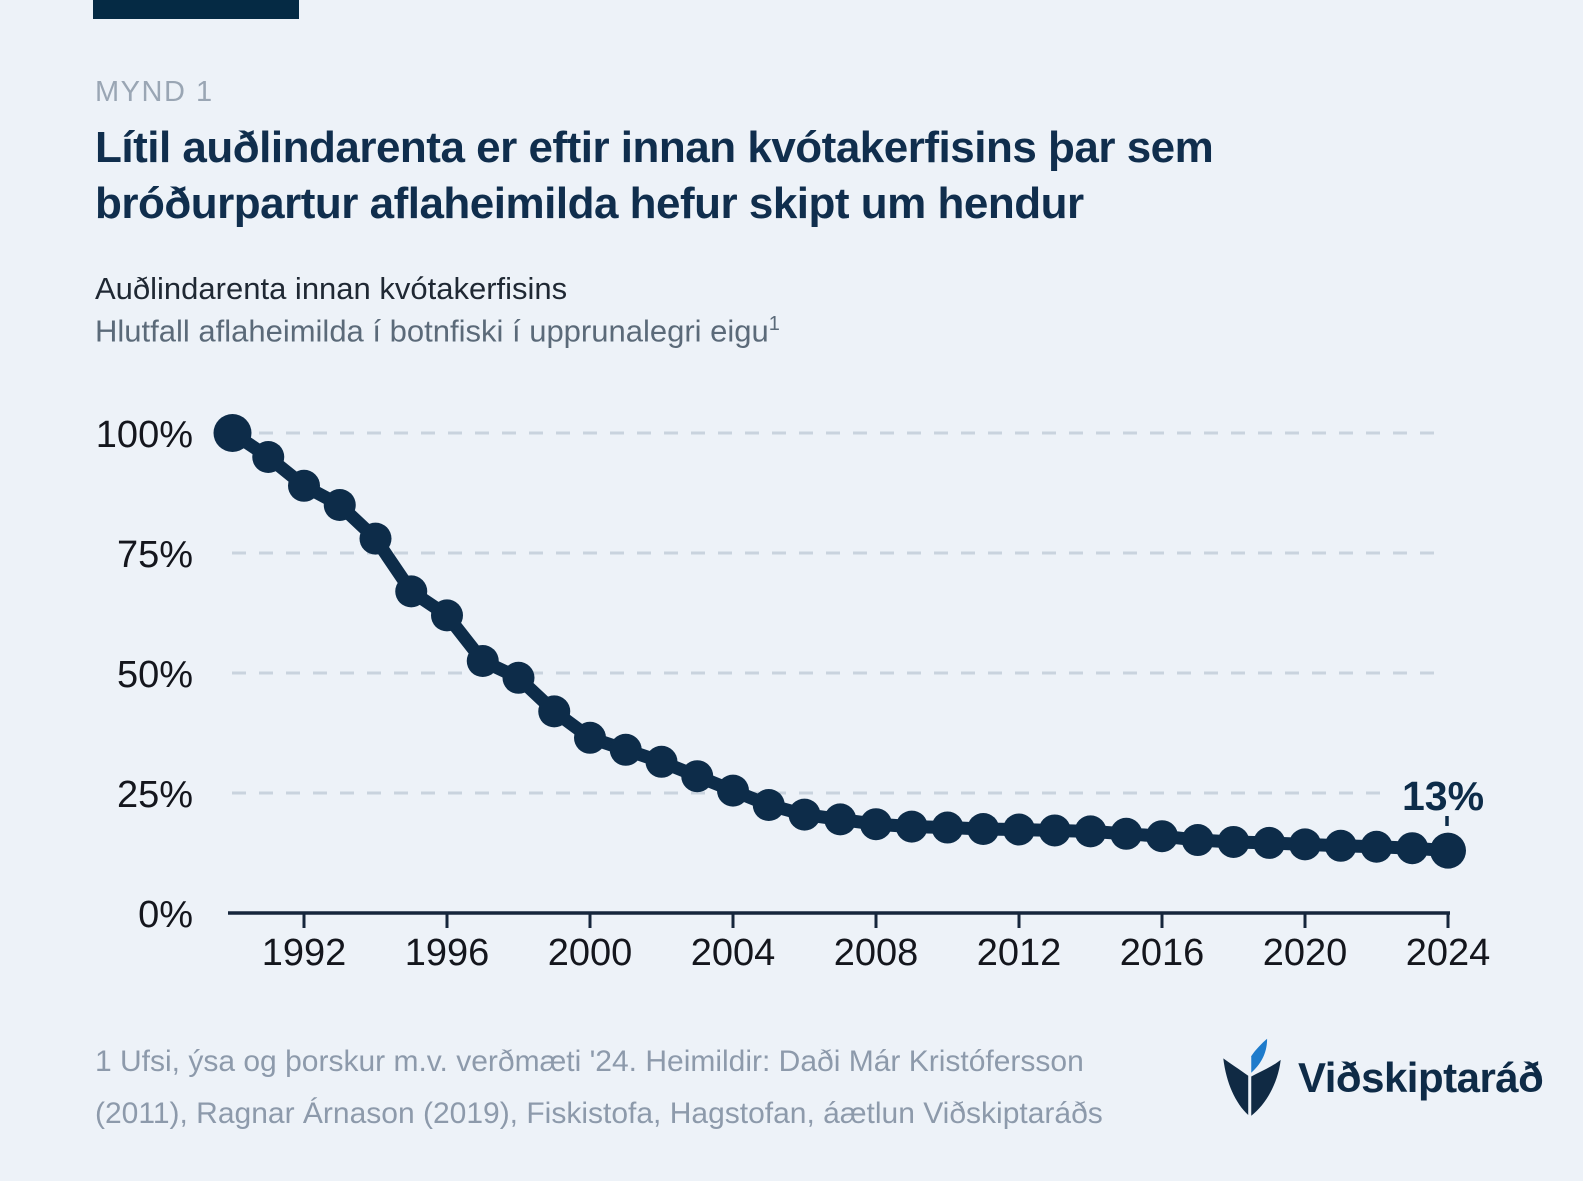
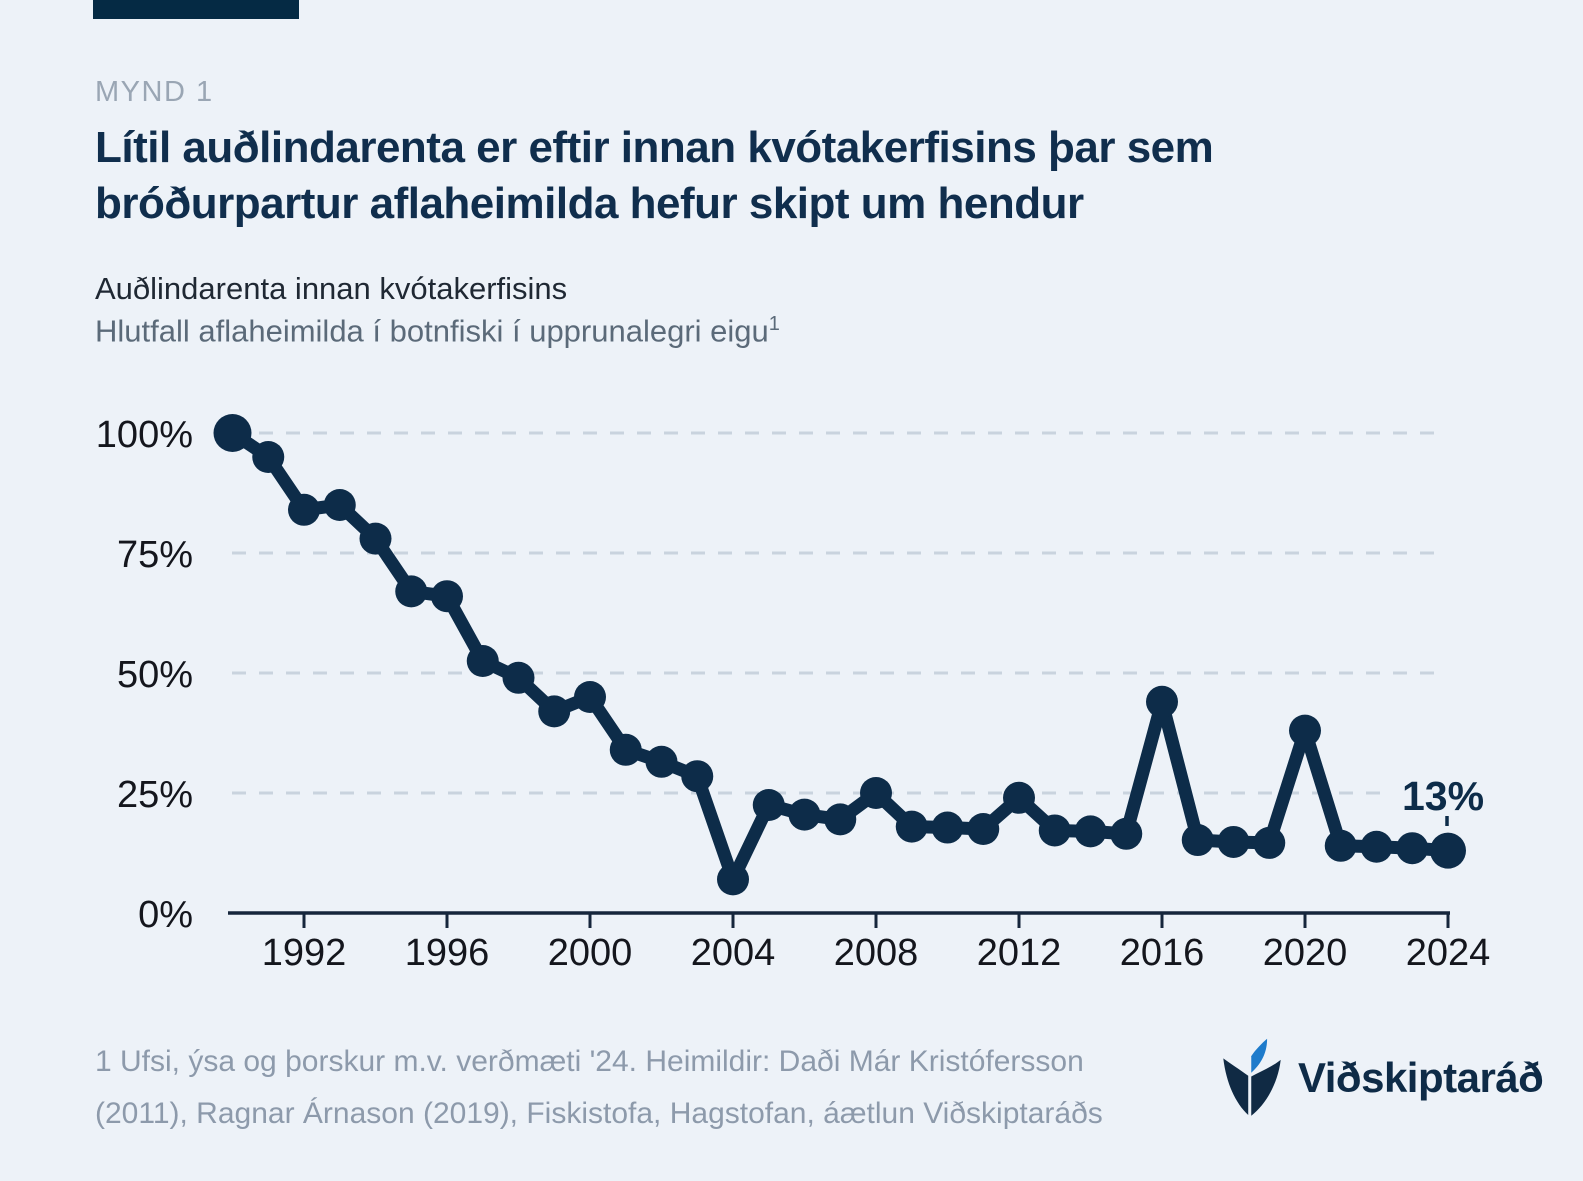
1992: 89% -> 84%
1996: 62% -> 66%
2000: 36% -> 45%
2004: 26% -> 7%
2008: 18% -> 25%
2012: 17% -> 24%
2016: 16% -> 44%
2020: 14% -> 38%
